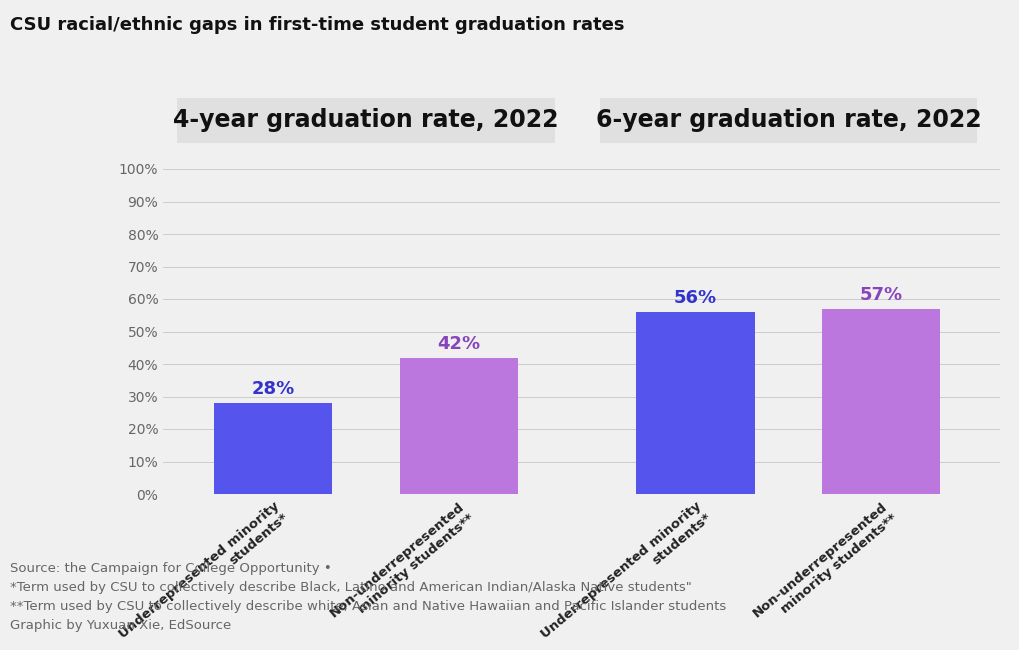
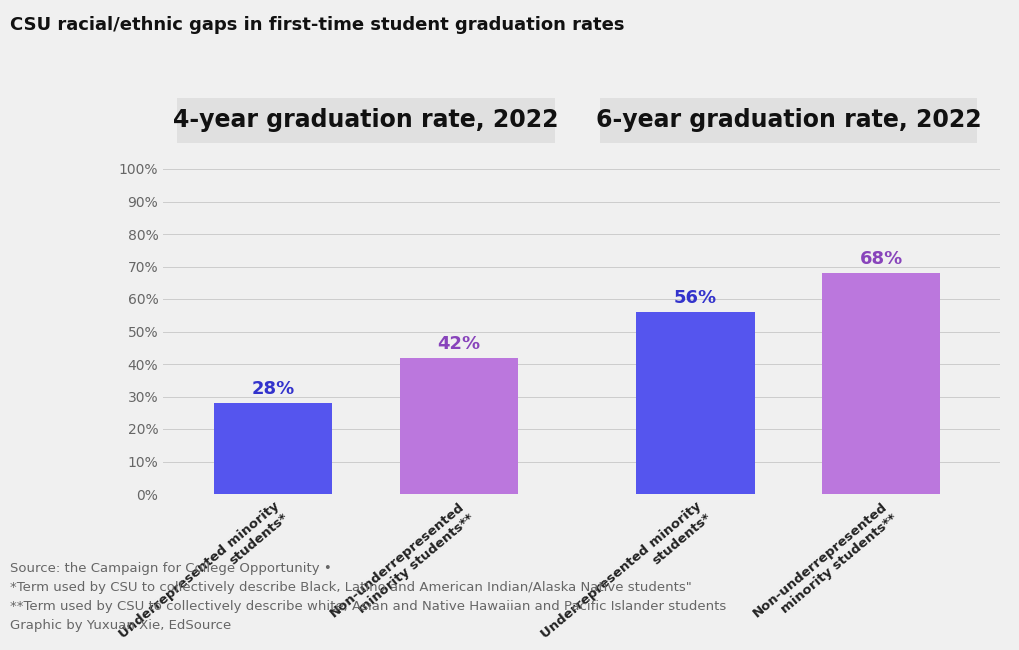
Non-underrepresented minority students**: 57% -> 68%
